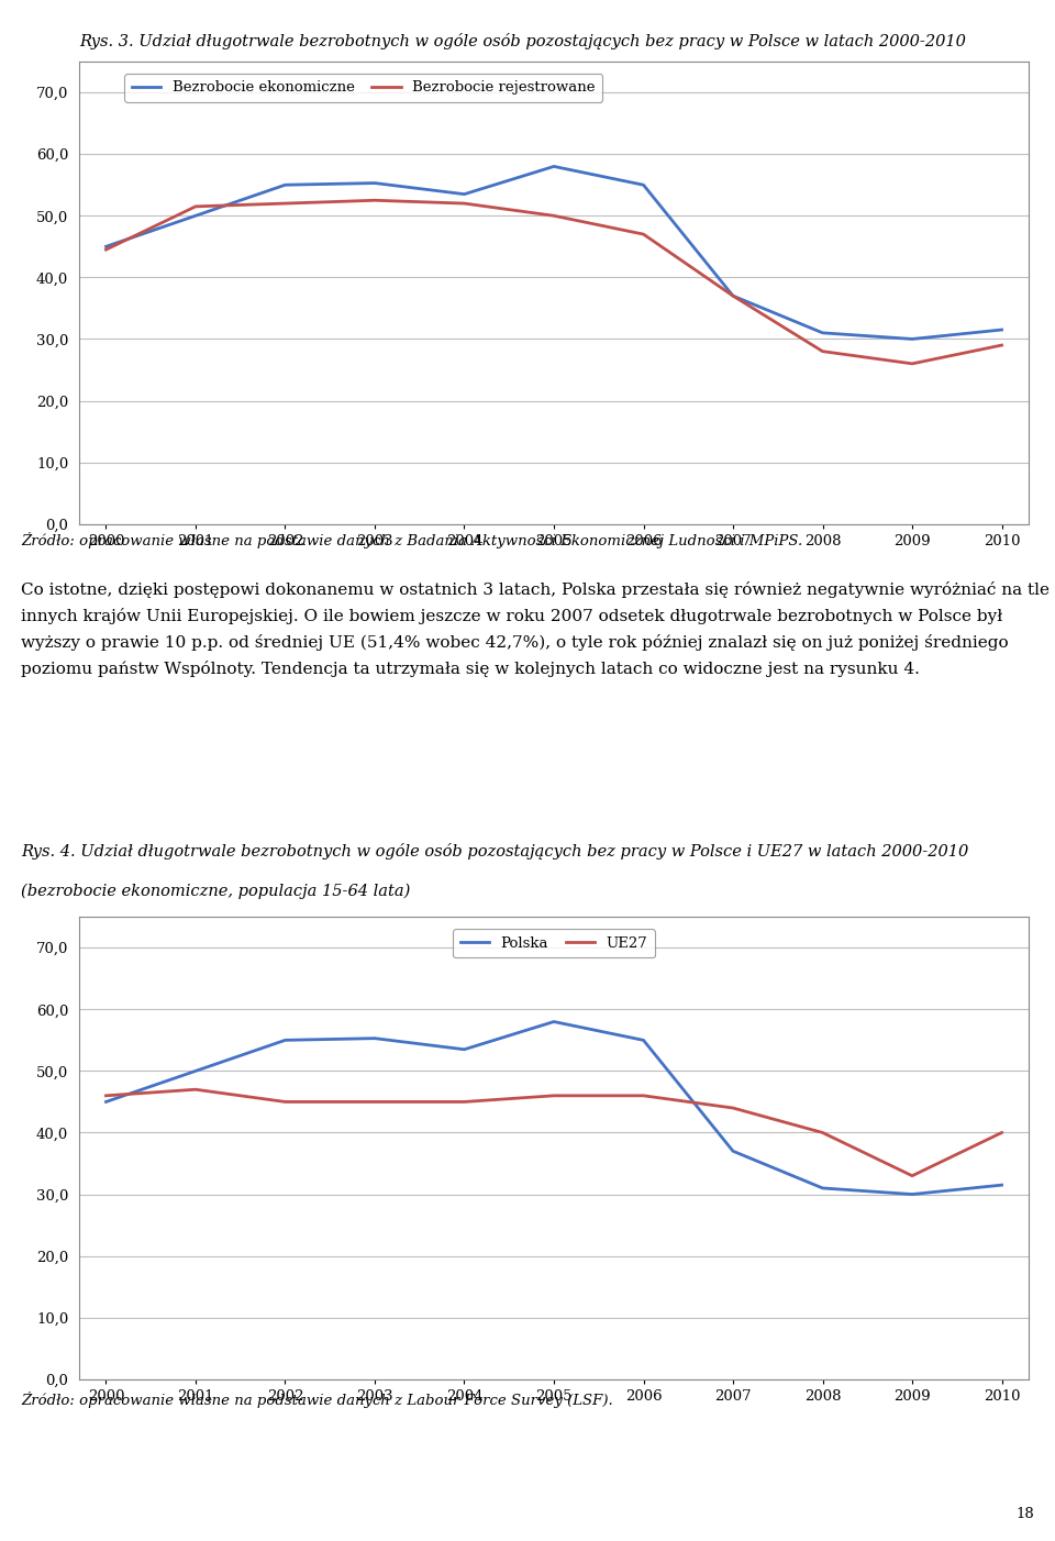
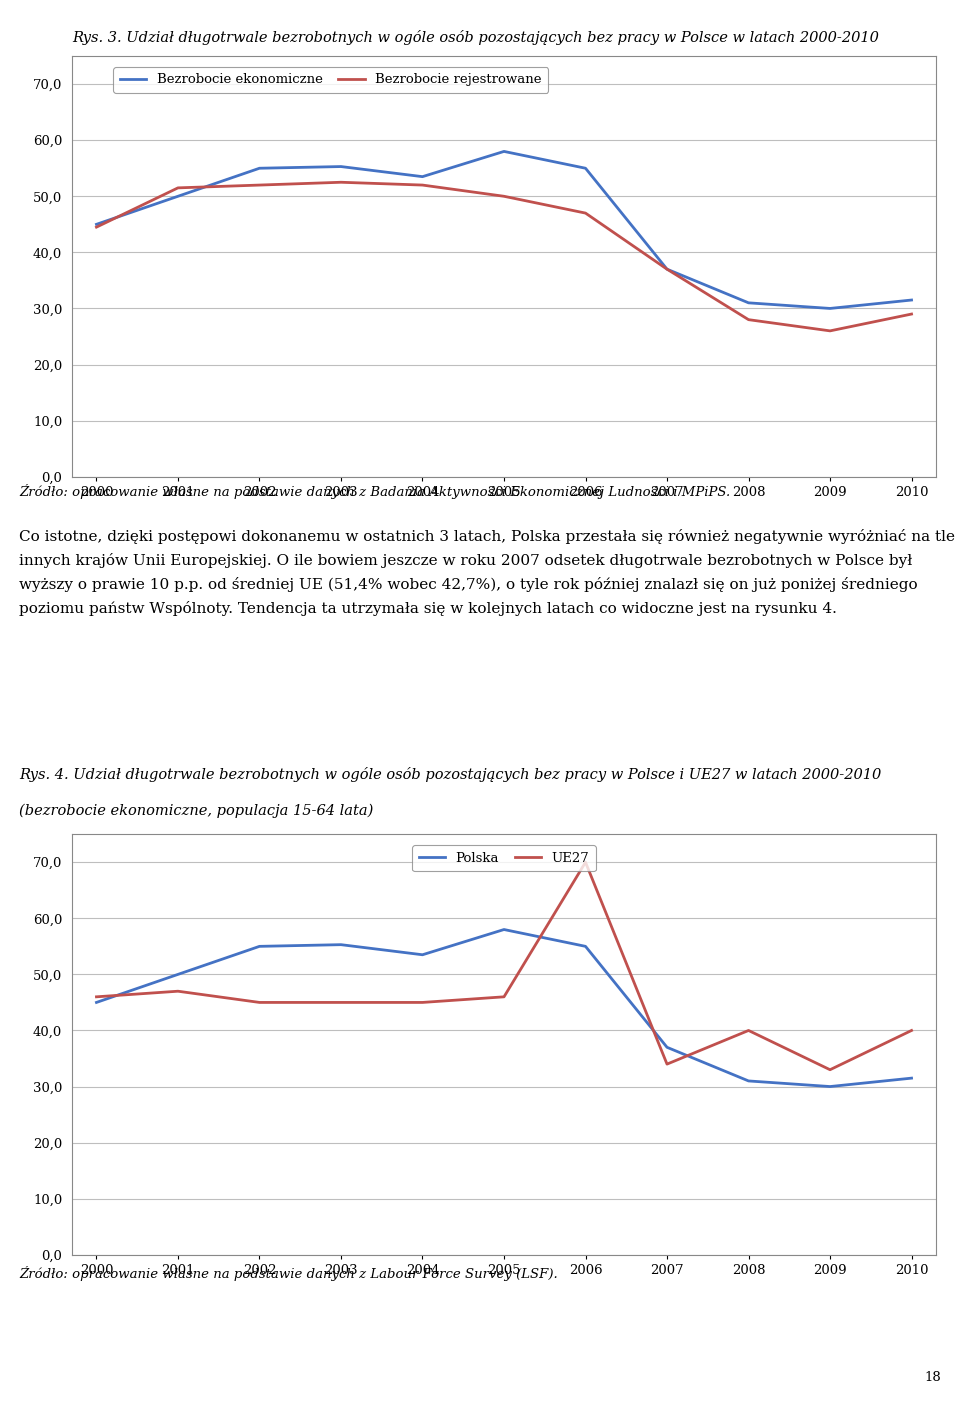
UE27/2006: 46 -> 70
UE27/2007: 44 -> 34
